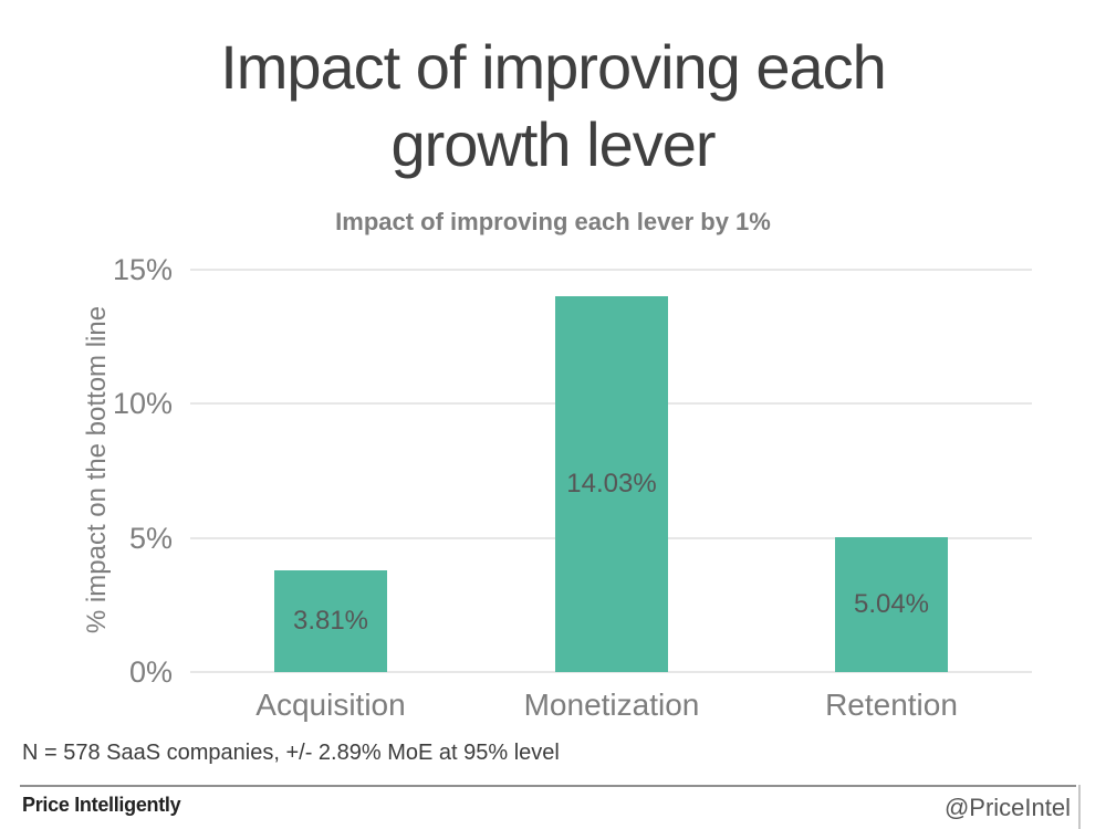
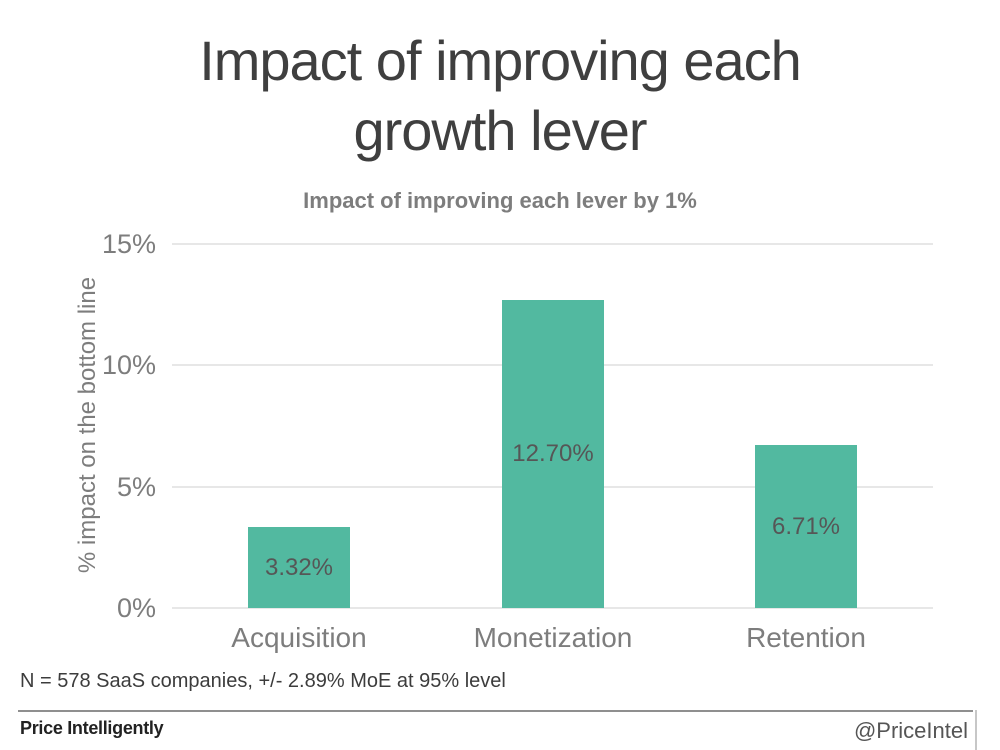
Acquisition: 3.81% -> 3.32%
Monetization: 14.03% -> 12.70%
Retention: 5.04% -> 6.71%
